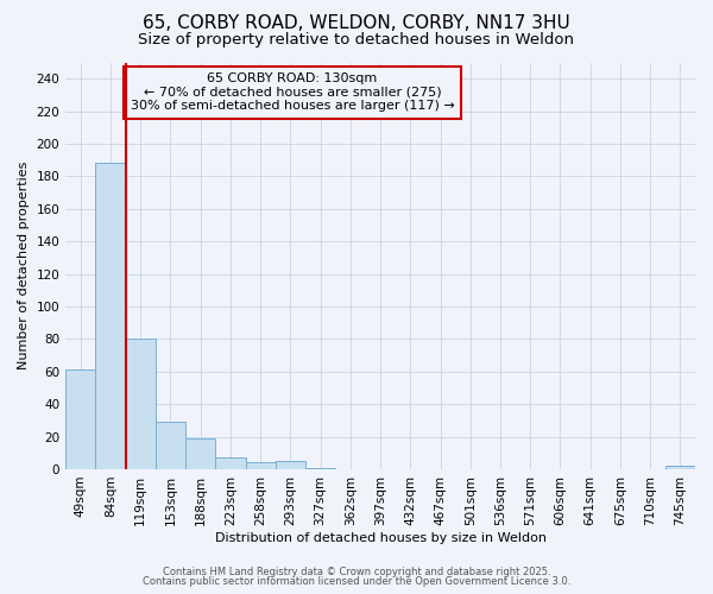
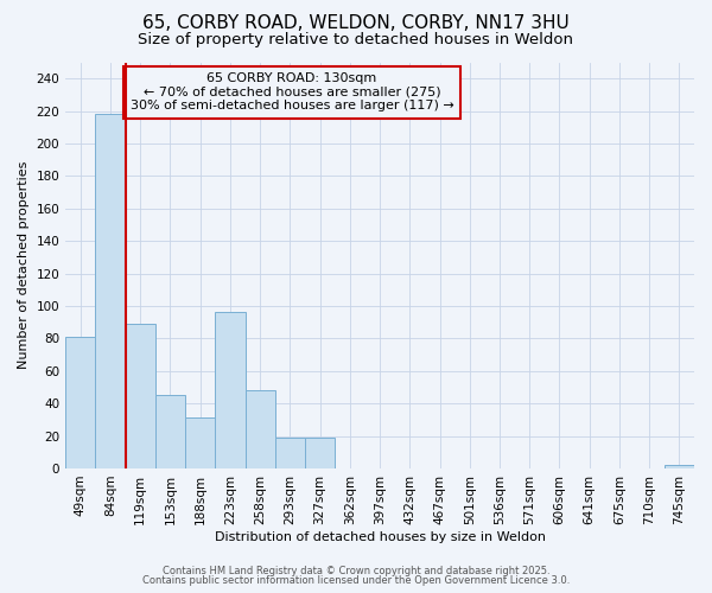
49sqm: 61 -> 81
84sqm: 188 -> 218
119sqm: 80 -> 89
153sqm: 29 -> 45
188sqm: 19 -> 31
223sqm: 7 -> 96
258sqm: 4 -> 48
293sqm: 5 -> 19
327sqm: 1 -> 19
